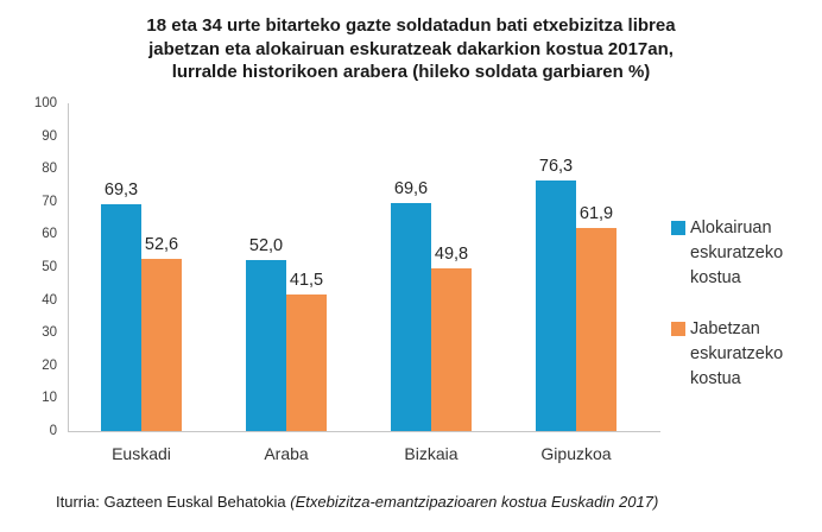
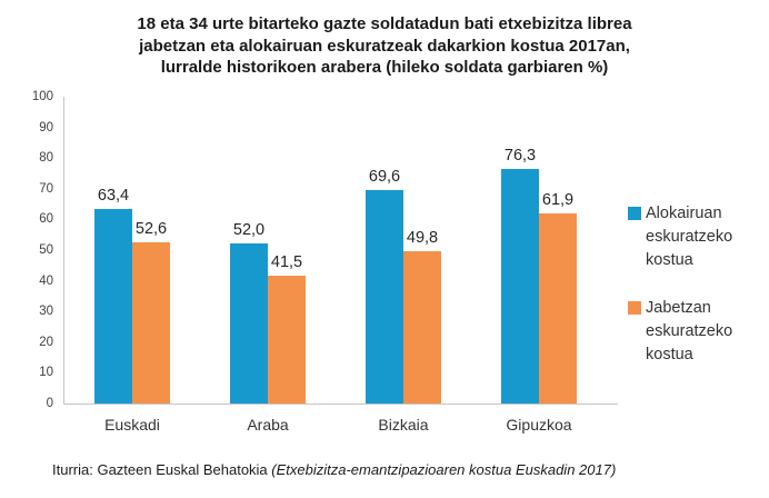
Alokairuan eskuratzeko kostua/Euskadi: 69,3 -> 63,4
